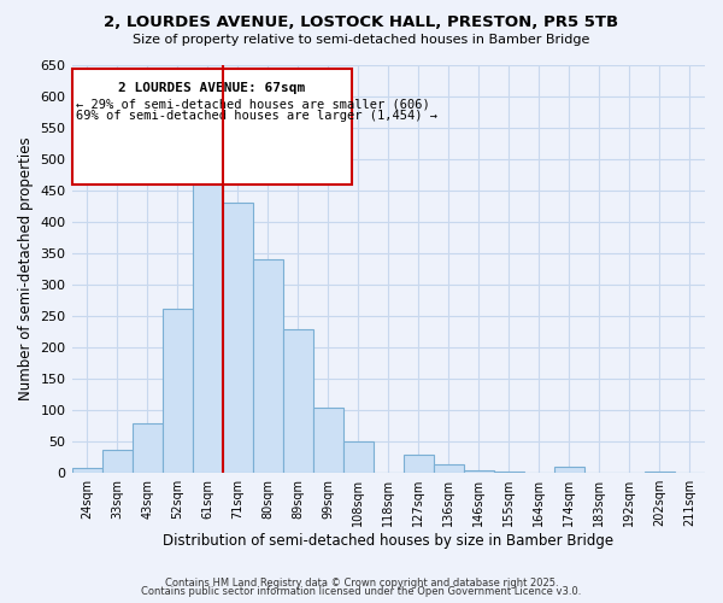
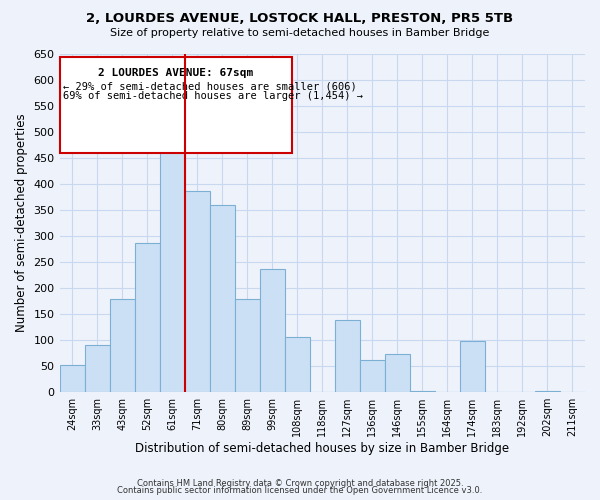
24sqm: 8 -> 52
33sqm: 36 -> 90
43sqm: 80 -> 180
52sqm: 262 -> 286
71sqm: 430 -> 386
80sqm: 340 -> 360
89sqm: 230 -> 180
99sqm: 105 -> 236
108sqm: 50 -> 106
127sqm: 30 -> 138
136sqm: 14 -> 62
146sqm: 4 -> 74
174sqm: 10 -> 98
